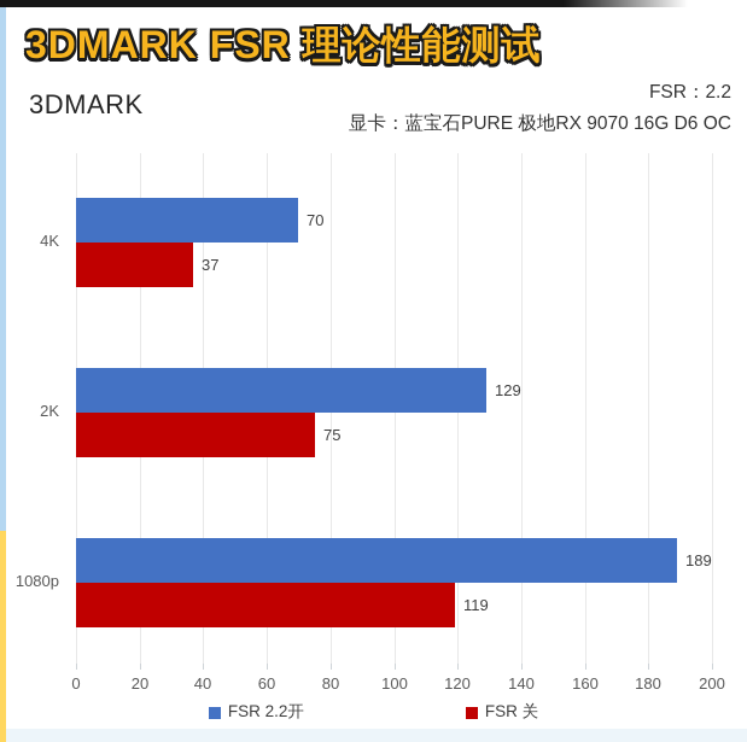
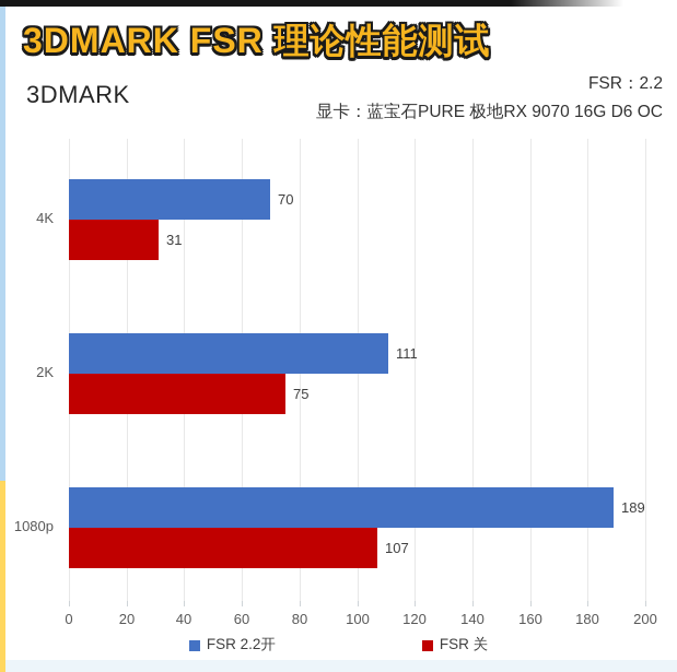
FSR 关/4K: 37 -> 31
FSR 2.2开/2K: 129 -> 111
FSR 关/1080p: 119 -> 107
